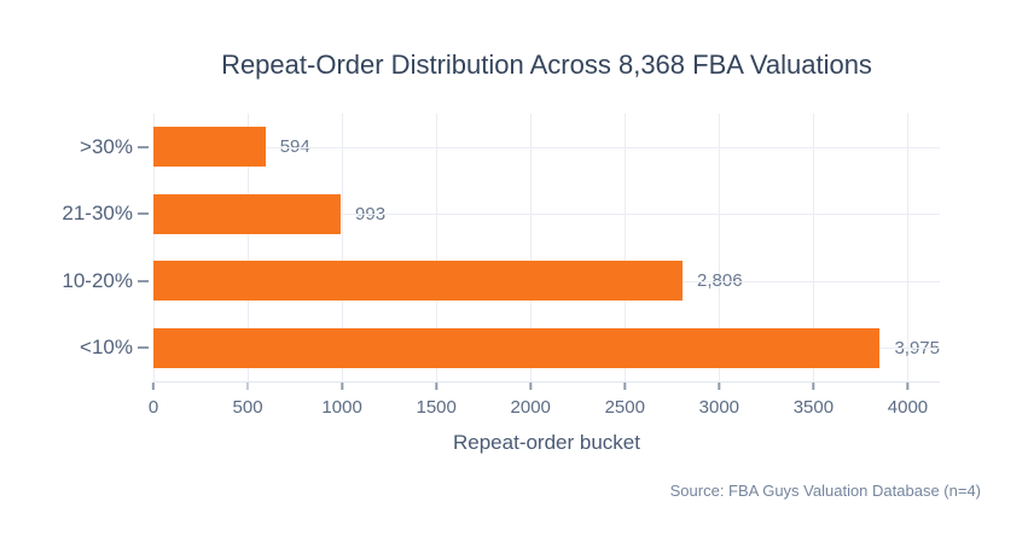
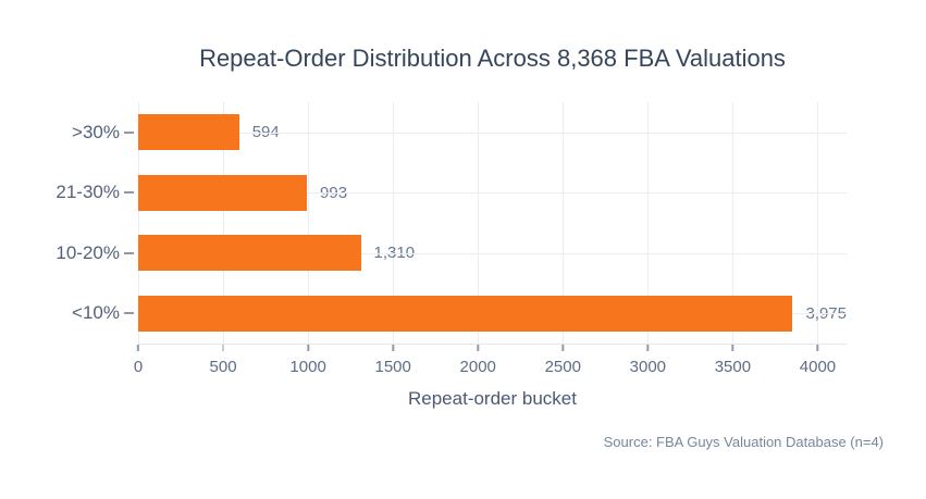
10-20%: 2,806 -> 1,310
